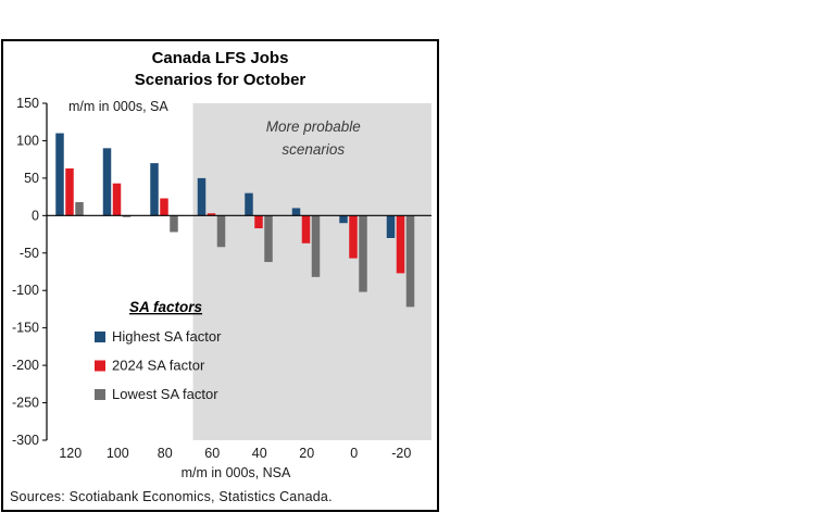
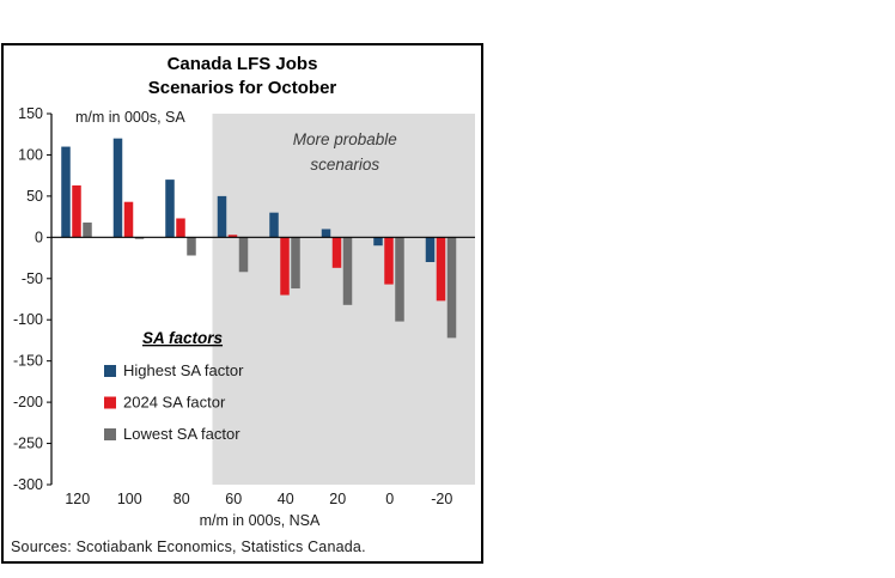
Highest SA factor/100: 90 -> 120
2024 SA factor/40: -20 -> -70
